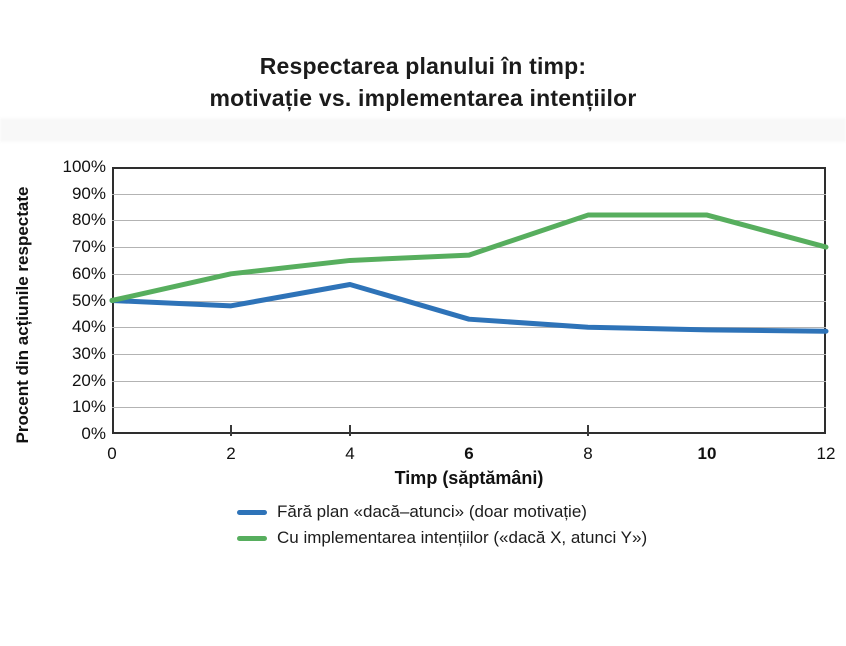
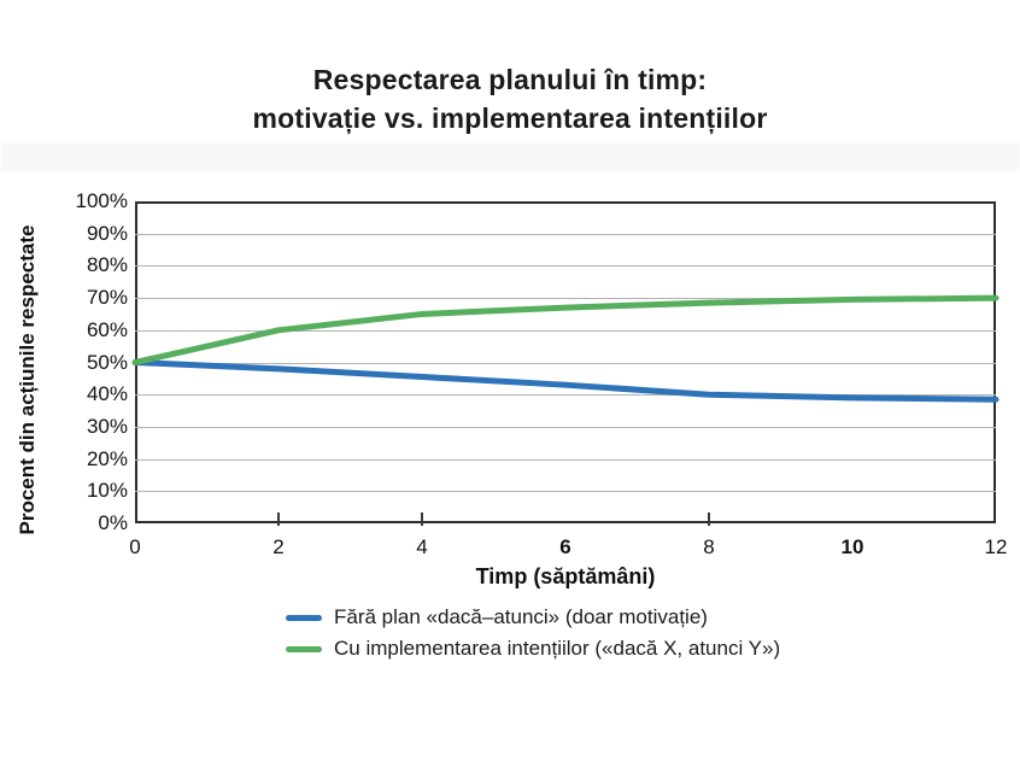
Fără plan «dacă–atunci» (doar motivație)/4: 56% -> 46%
Cu implementarea intențiilor («dacă X, atunci Y»)/8: 82% -> 68%
Cu implementarea intențiilor («dacă X, atunci Y»)/10: 82% -> 70%
